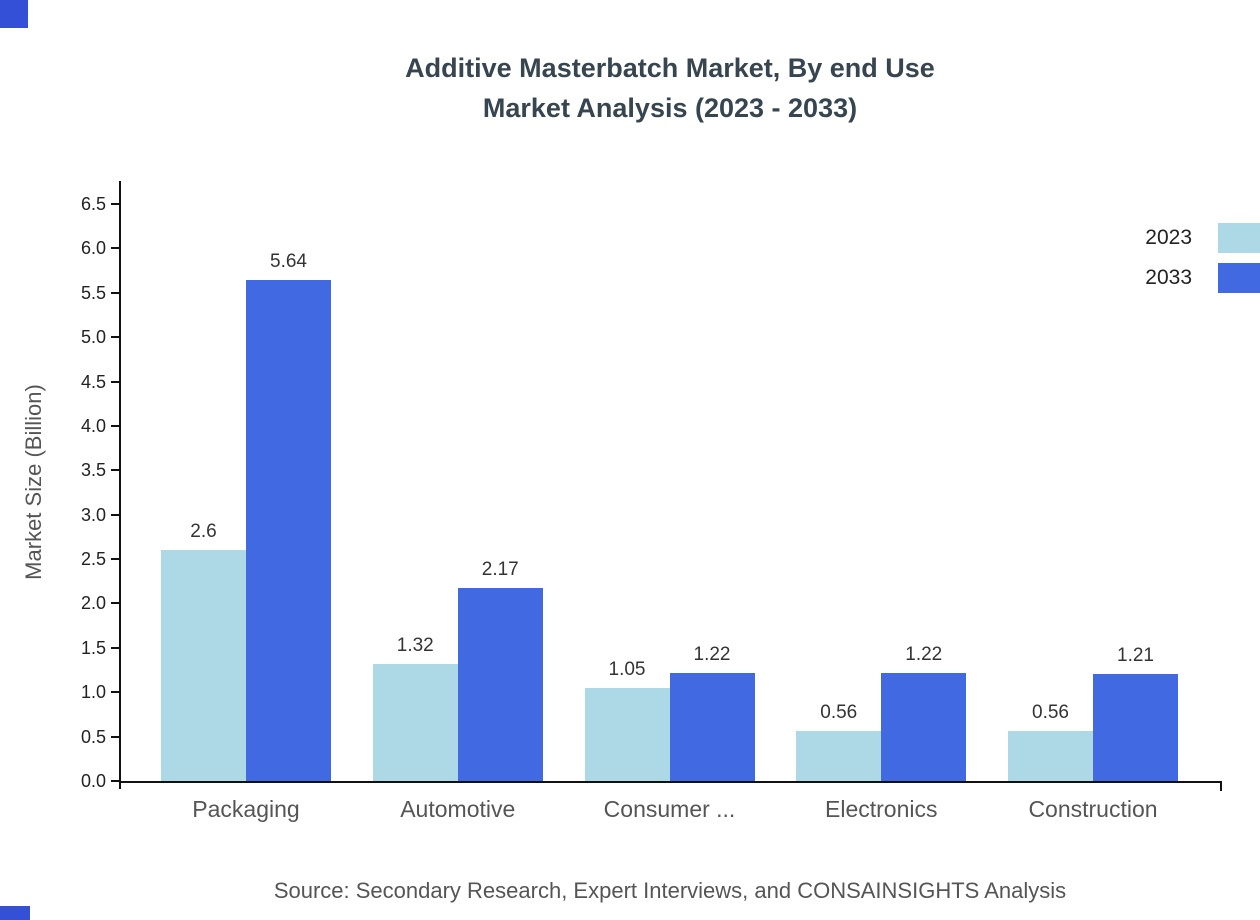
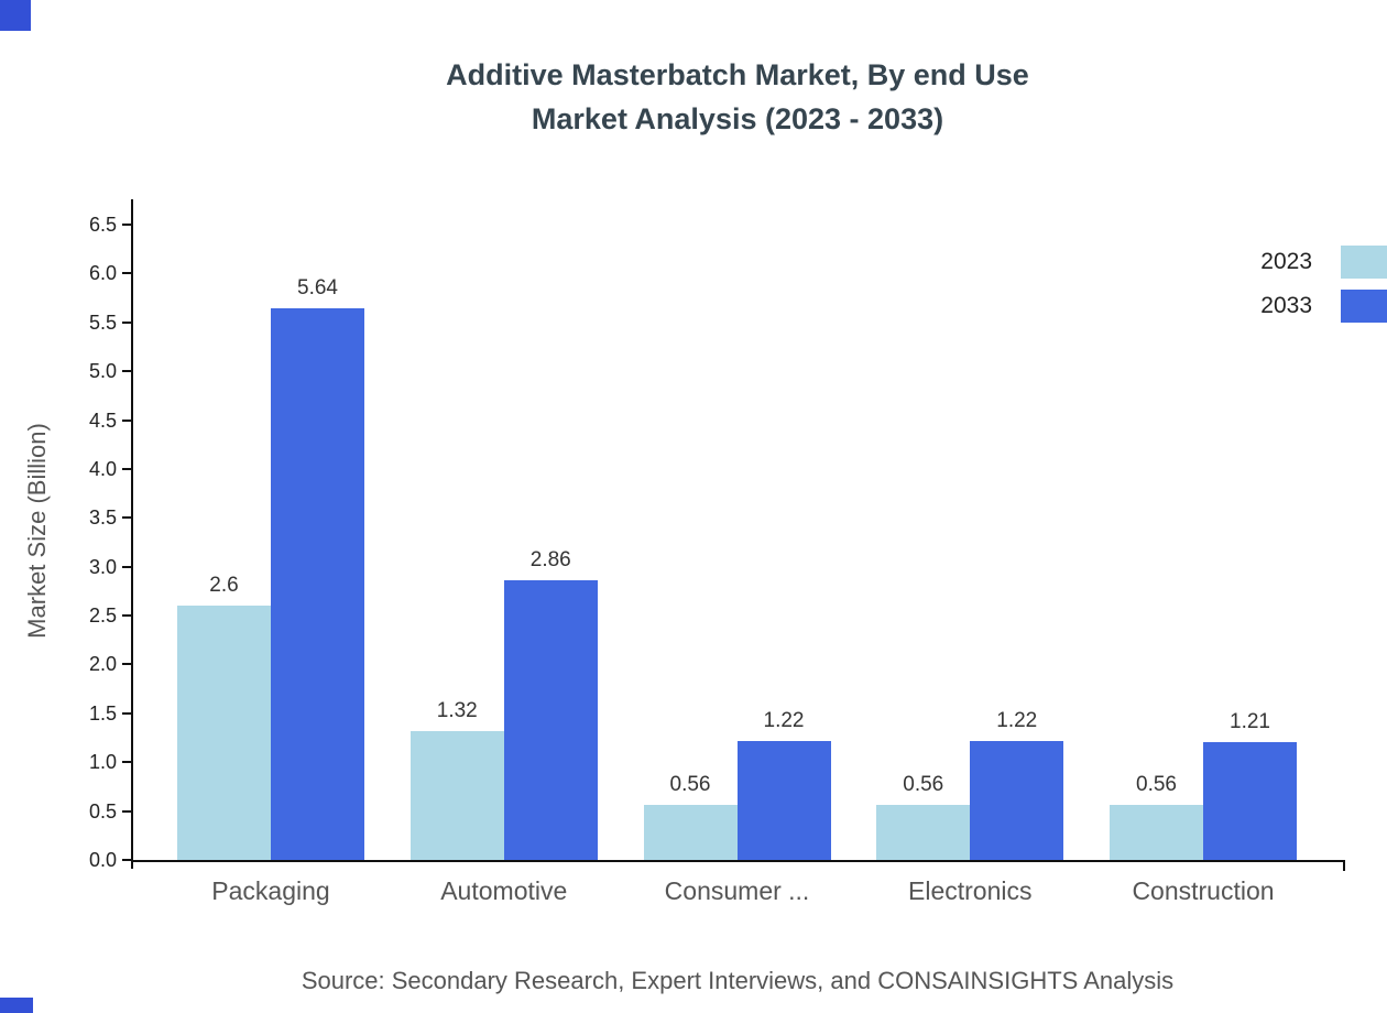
2033/Automotive: 2.17 -> 2.86
2023/Consumer ...: 1.05 -> 0.56
